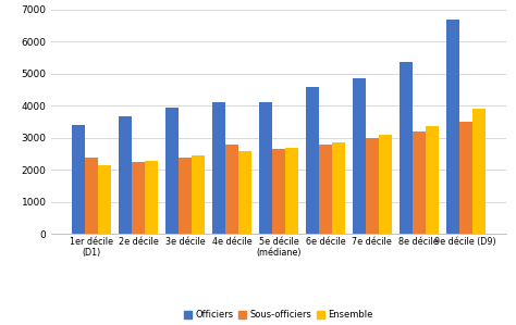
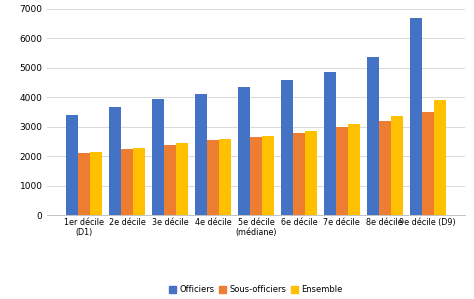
Sous-officiers/1er décile (D1): 2400 -> 2120
Sous-officiers/4e décile: 2800 -> 2560
Officiers/5e décile (médiane): 4100 -> 4340
